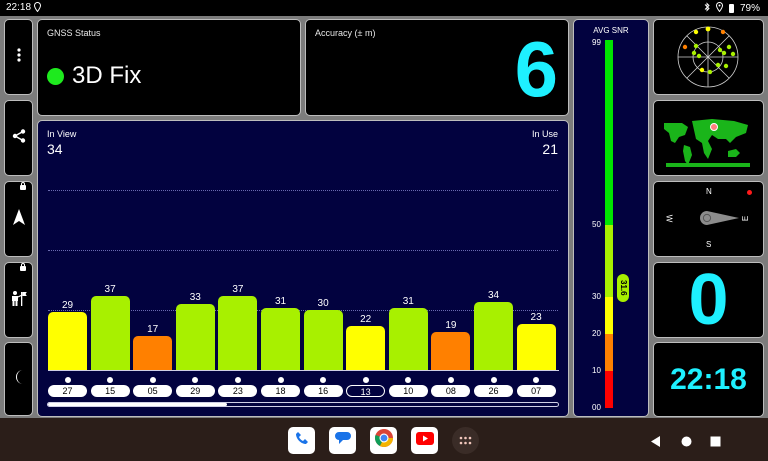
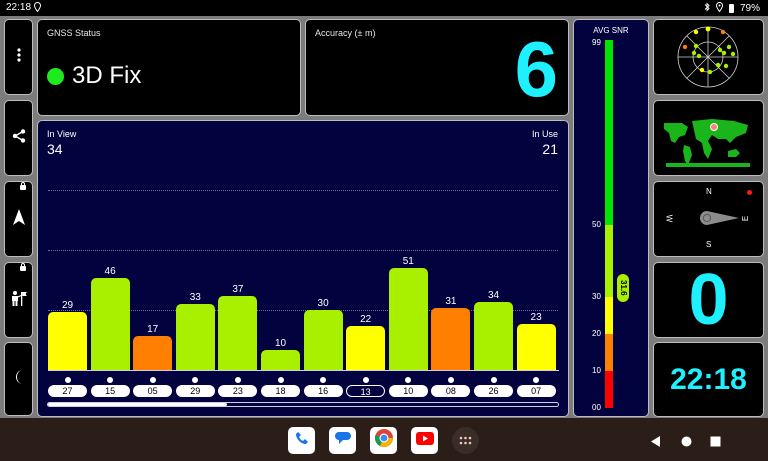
15: 37 -> 46
18: 31 -> 10
10: 31 -> 51
08: 19 -> 31
